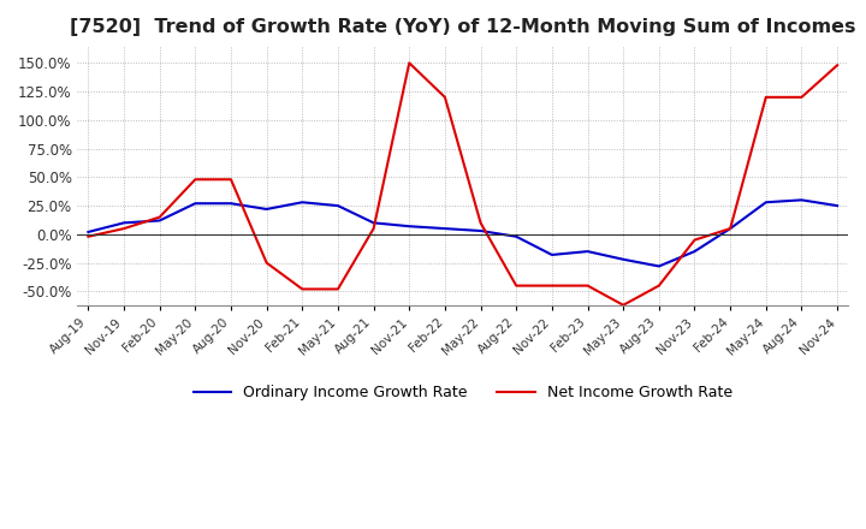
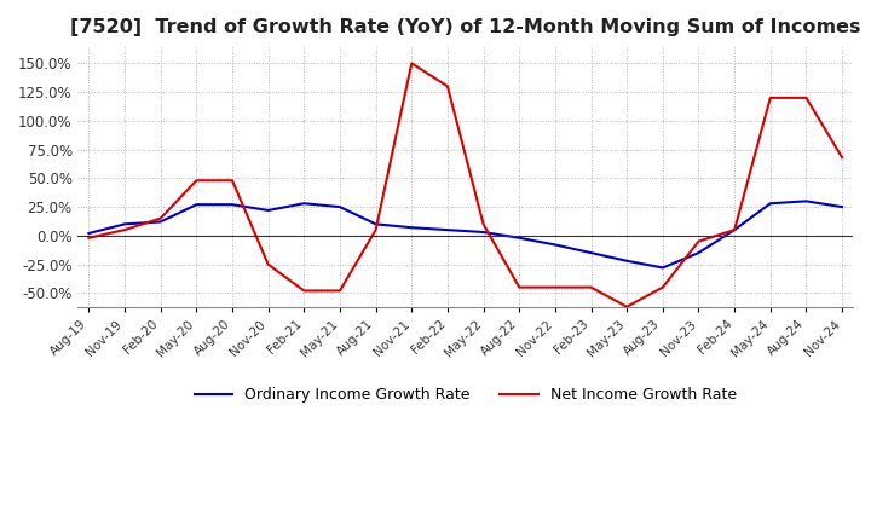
Net Income Growth Rate/Feb-22: 120% -> 130%
Ordinary Income Growth Rate/Nov-22: -18% -> -8%
Net Income Growth Rate/Nov-24: 148% -> 68%
